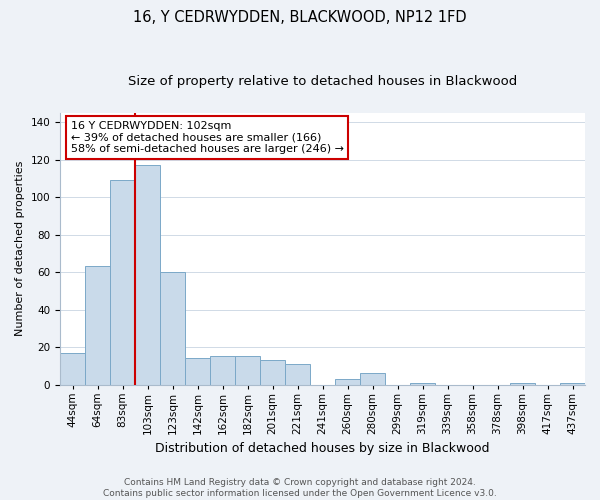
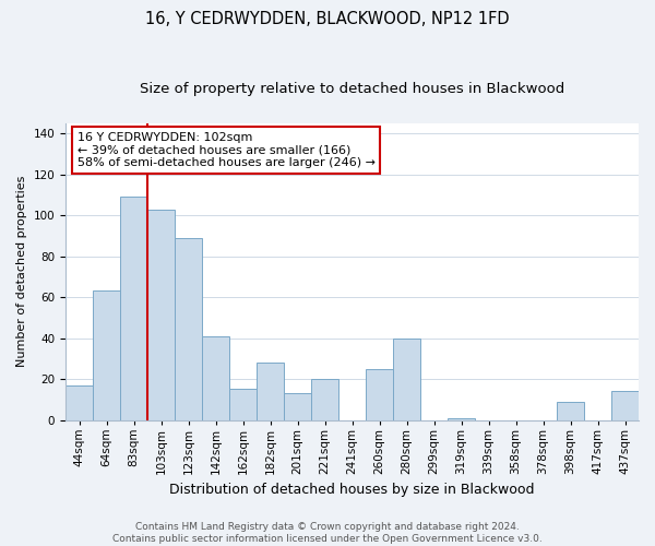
103sqm: 117 -> 103
123sqm: 60 -> 89
142sqm: 14 -> 41
182sqm: 15 -> 28
221sqm: 11 -> 20
260sqm: 3 -> 25
280sqm: 6 -> 40
398sqm: 1 -> 9
437sqm: 1 -> 14
